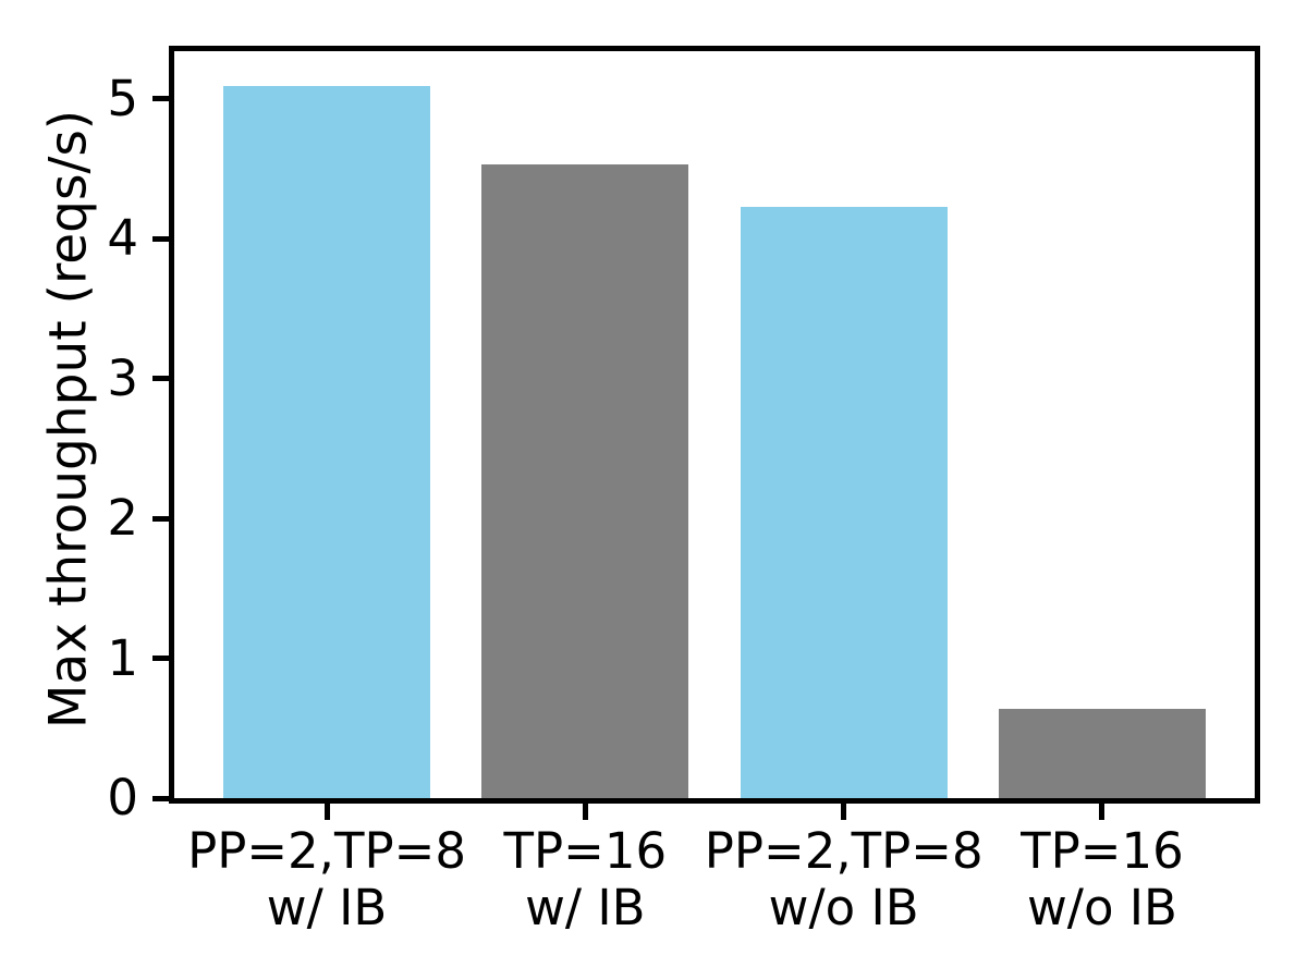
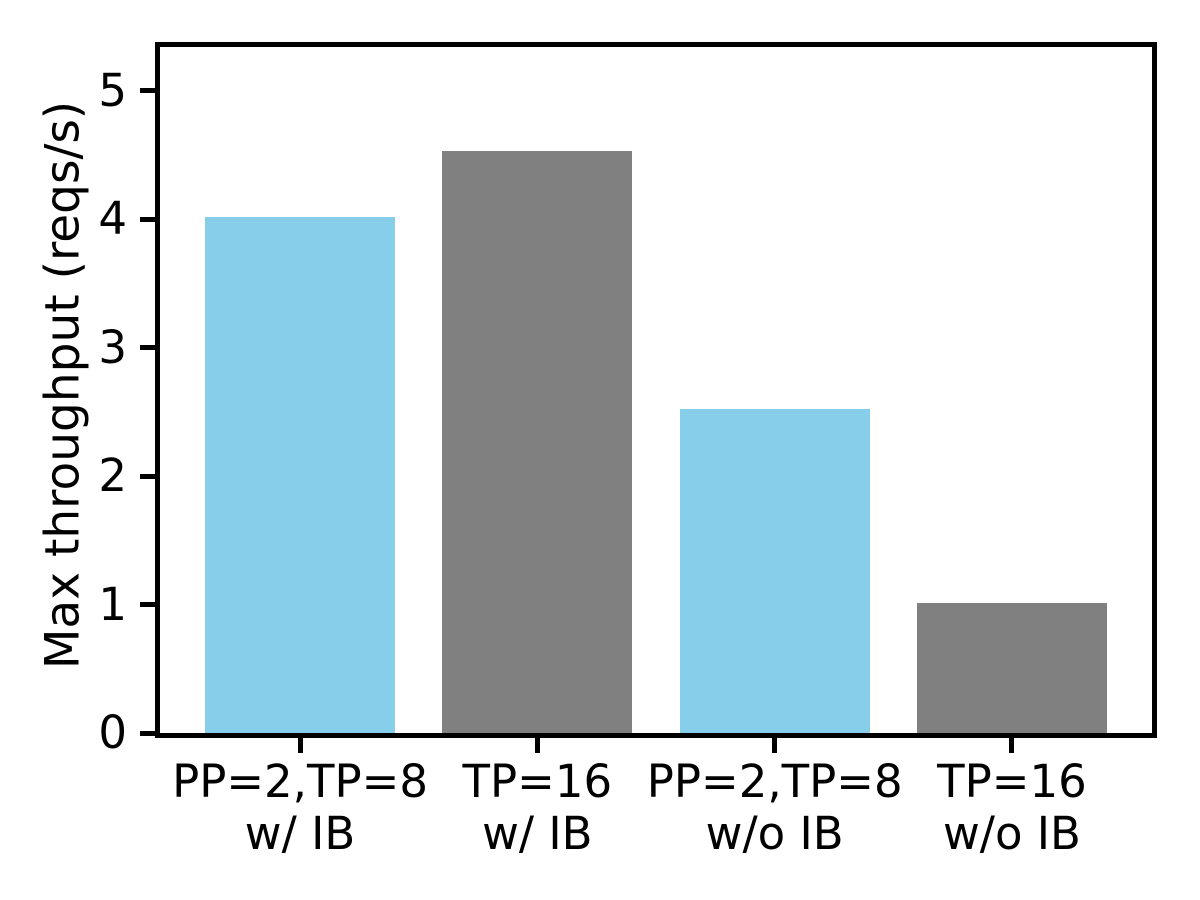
PP=2,TP=8 w/ IB: 5.09 -> 4.02
PP=2,TP=8 w/o IB: 4.23 -> 2.52
TP=16 w/o IB: 0.64 -> 1.01
